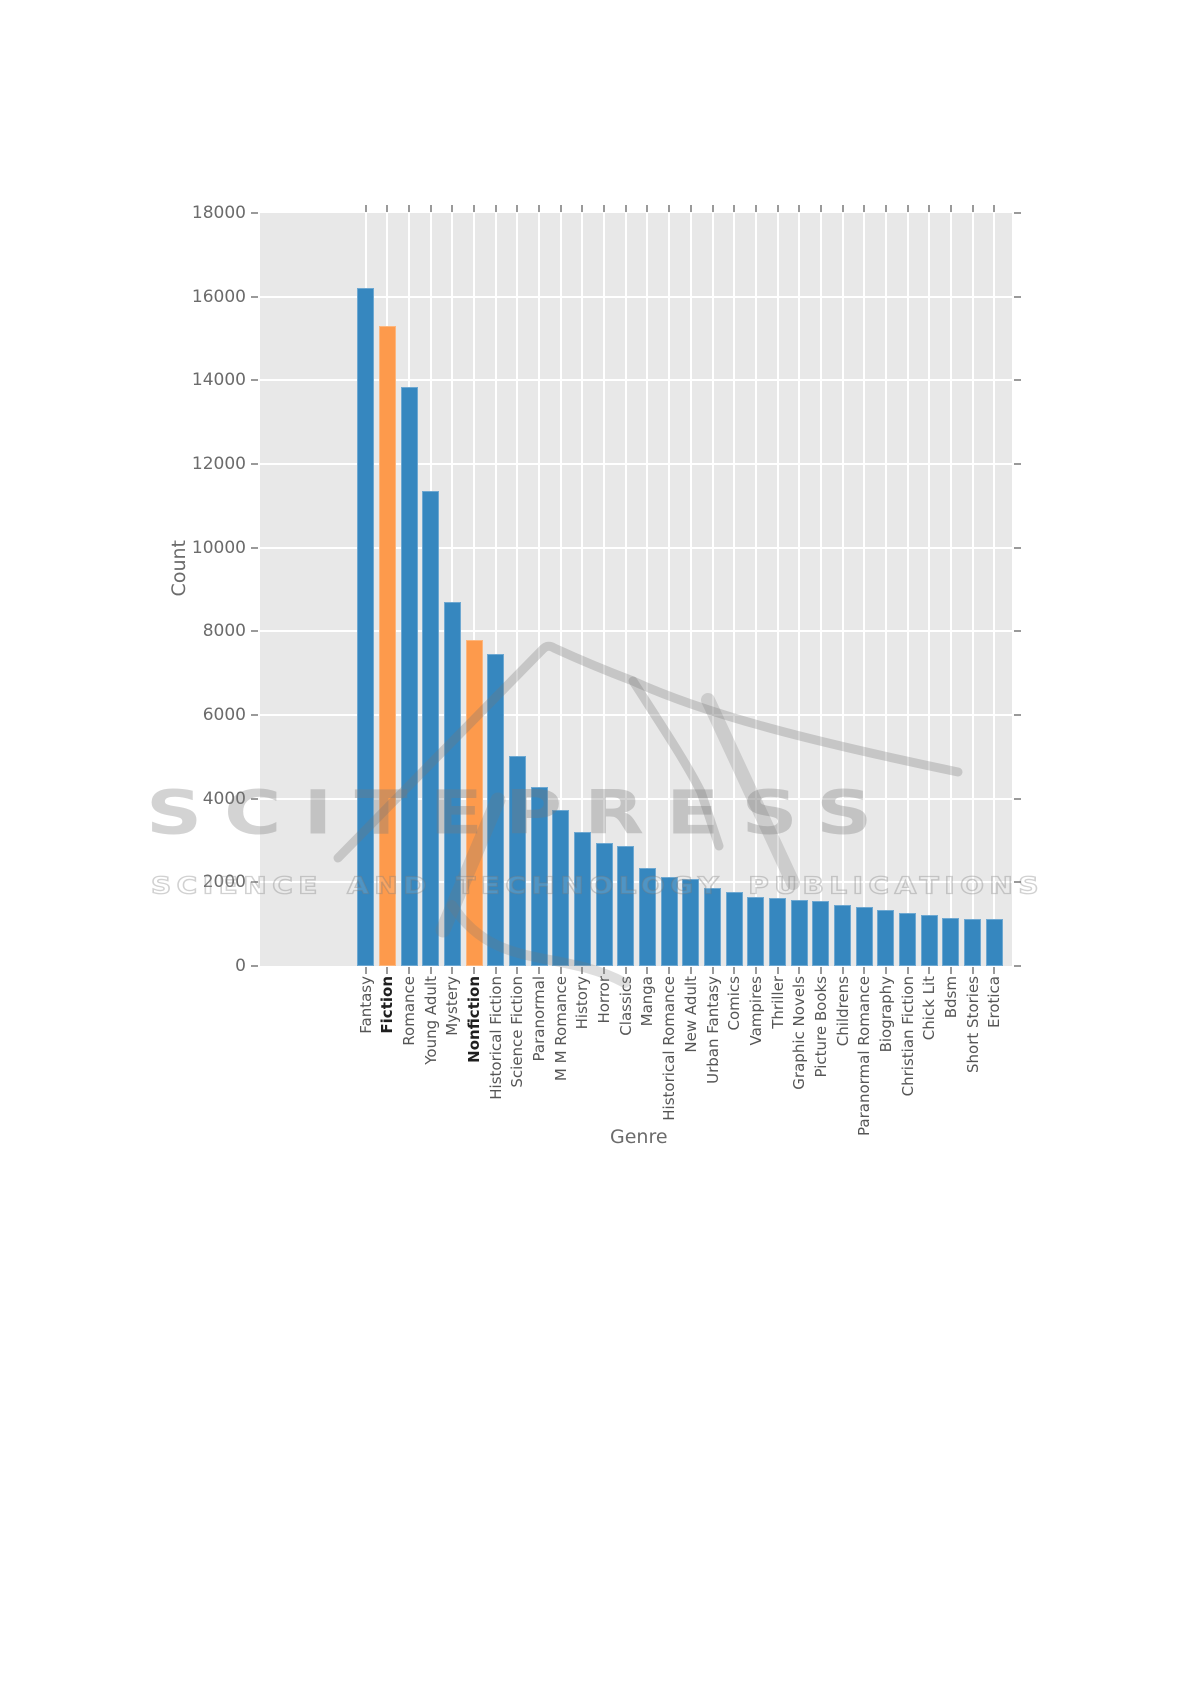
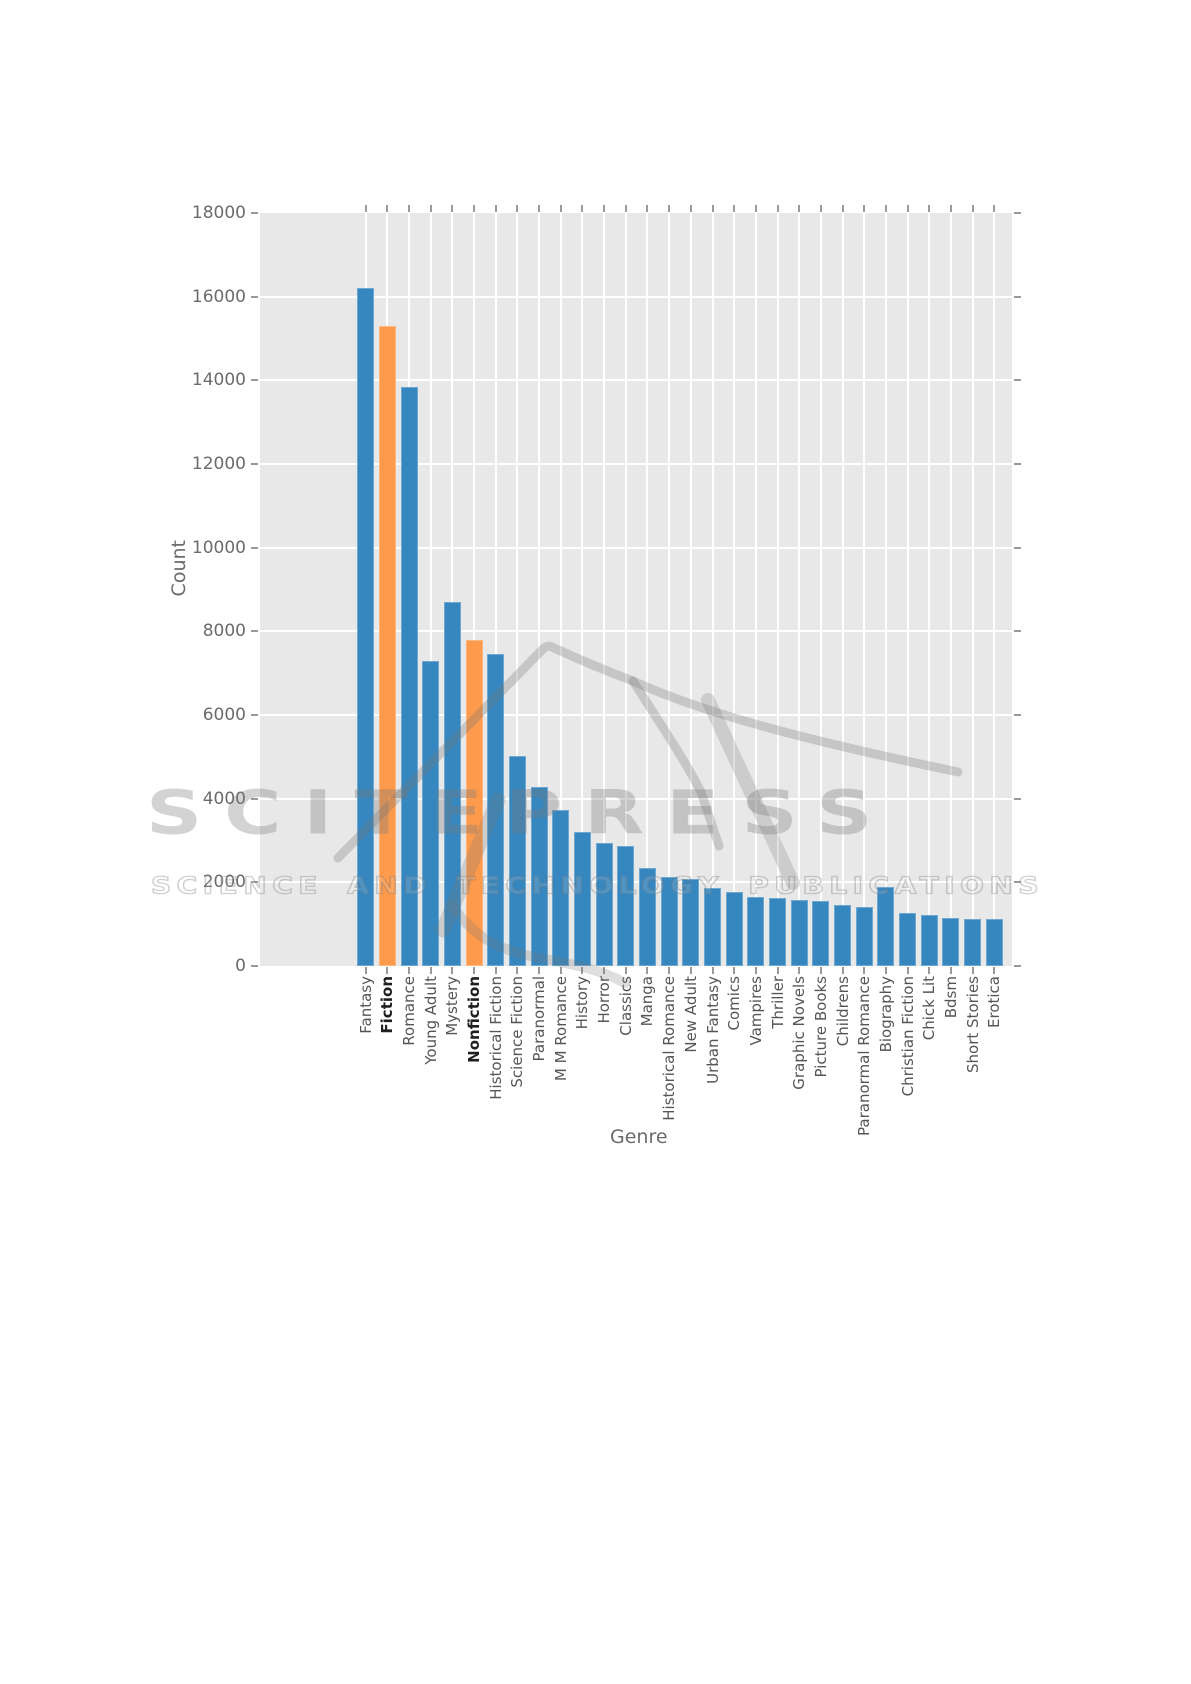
Young Adult: 11400 -> 7300
Biography: 1300 -> 1900
